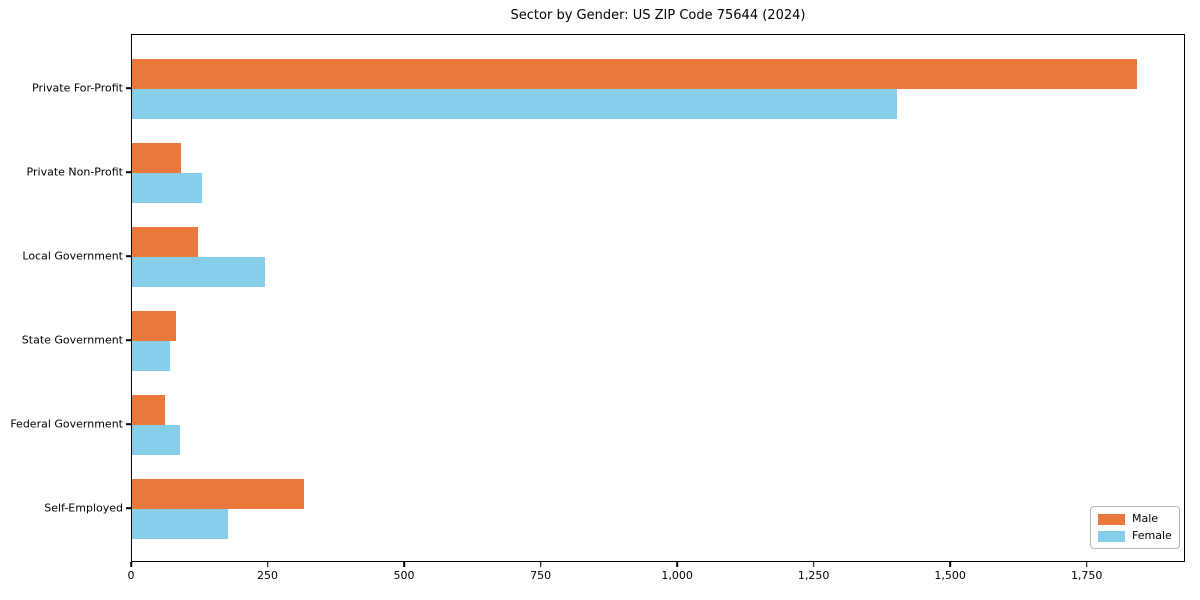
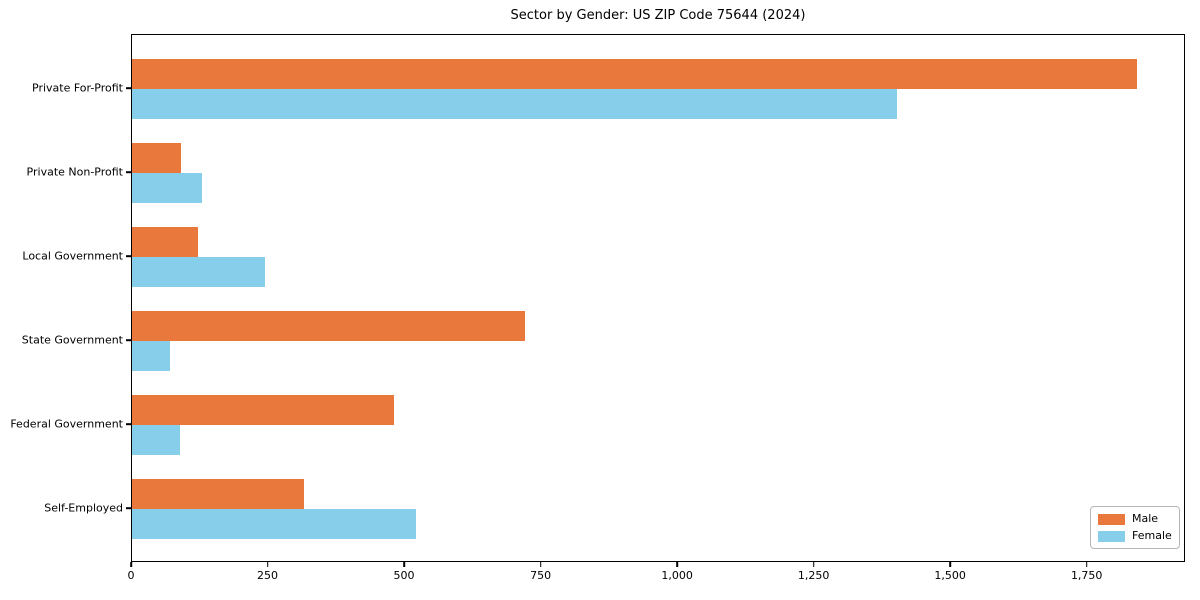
Male/State Government: 80 -> 720
Male/Federal Government: 60 -> 480
Female/Self-Employed: 180 -> 520
